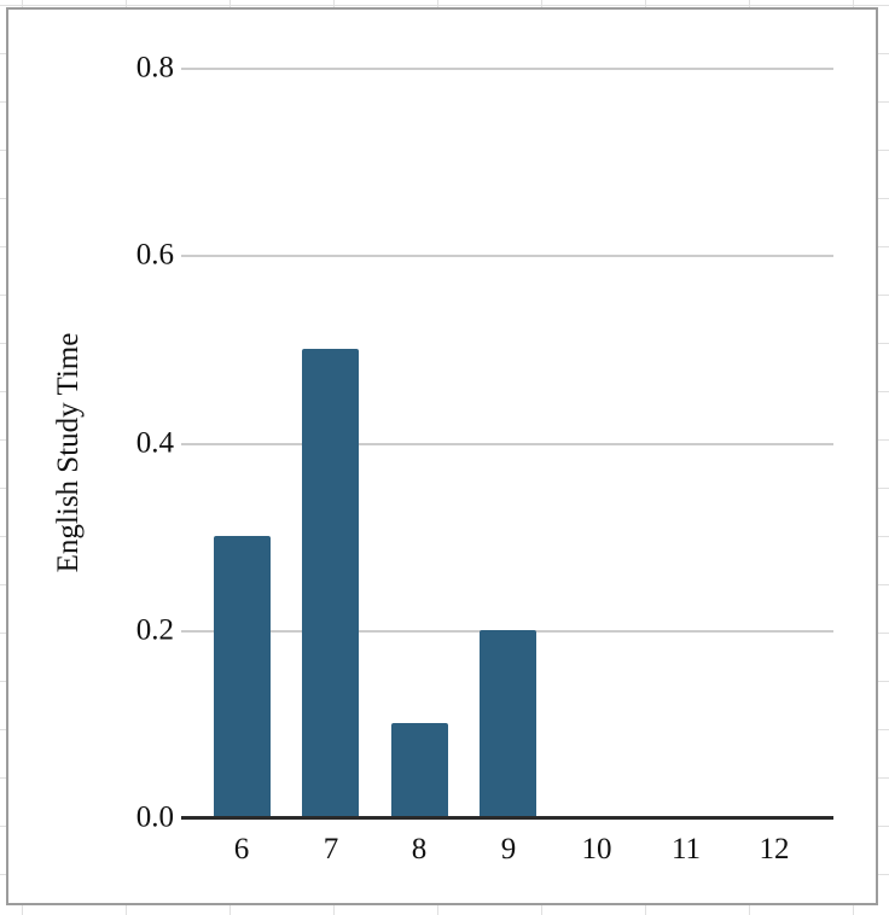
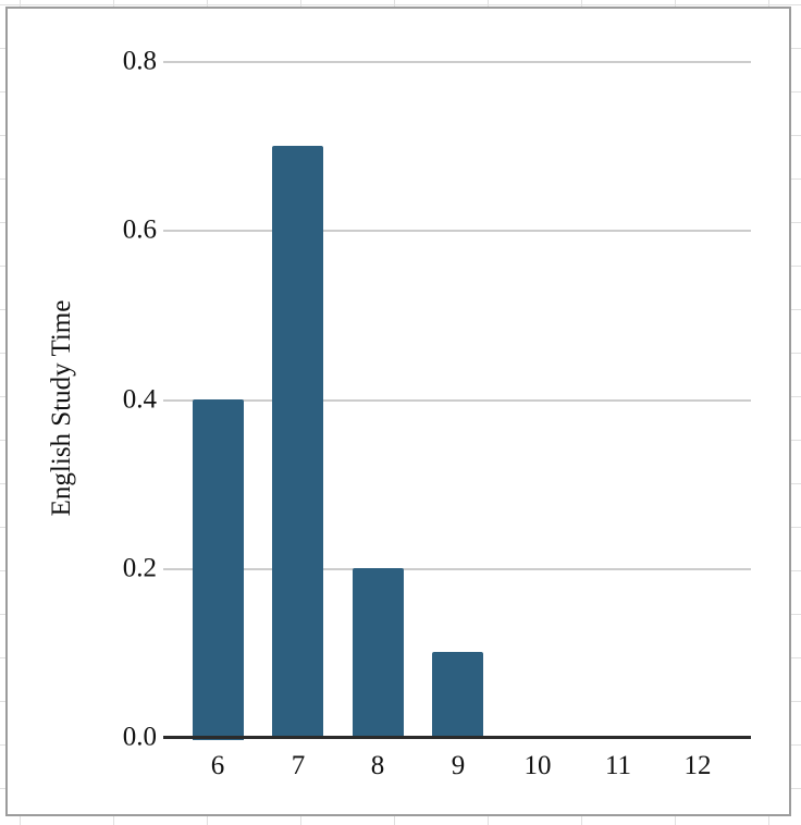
6: 0.3 -> 0.4
7: 0.5 -> 0.7
8: 0.1 -> 0.2
9: 0.2 -> 0.1
